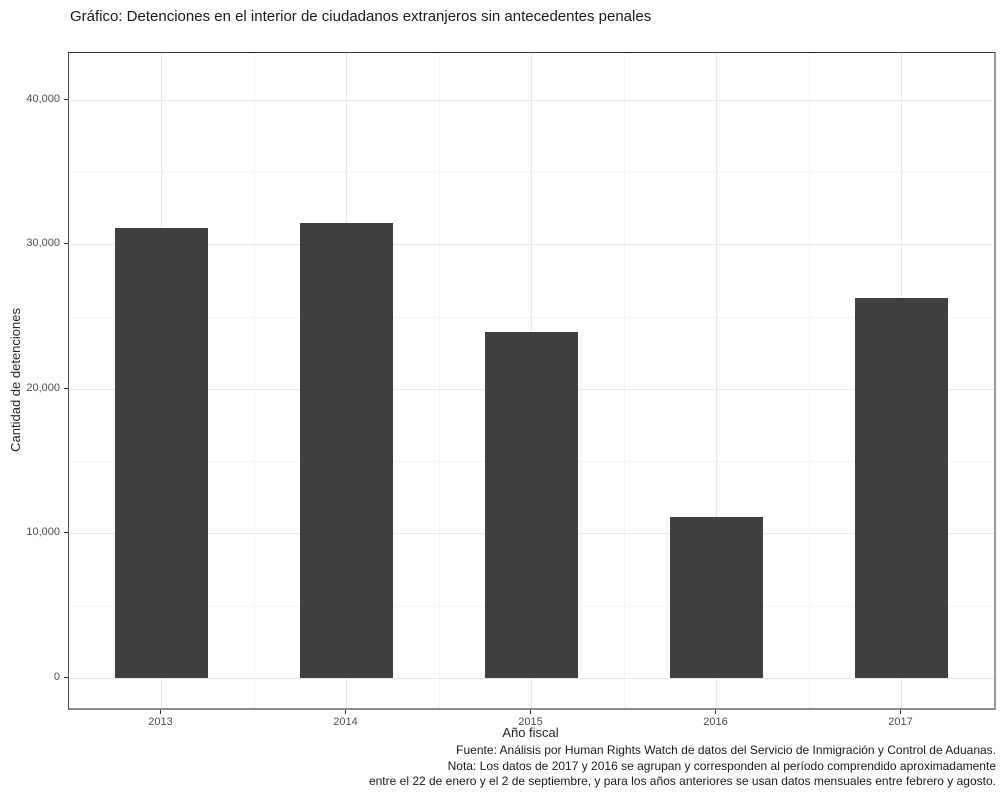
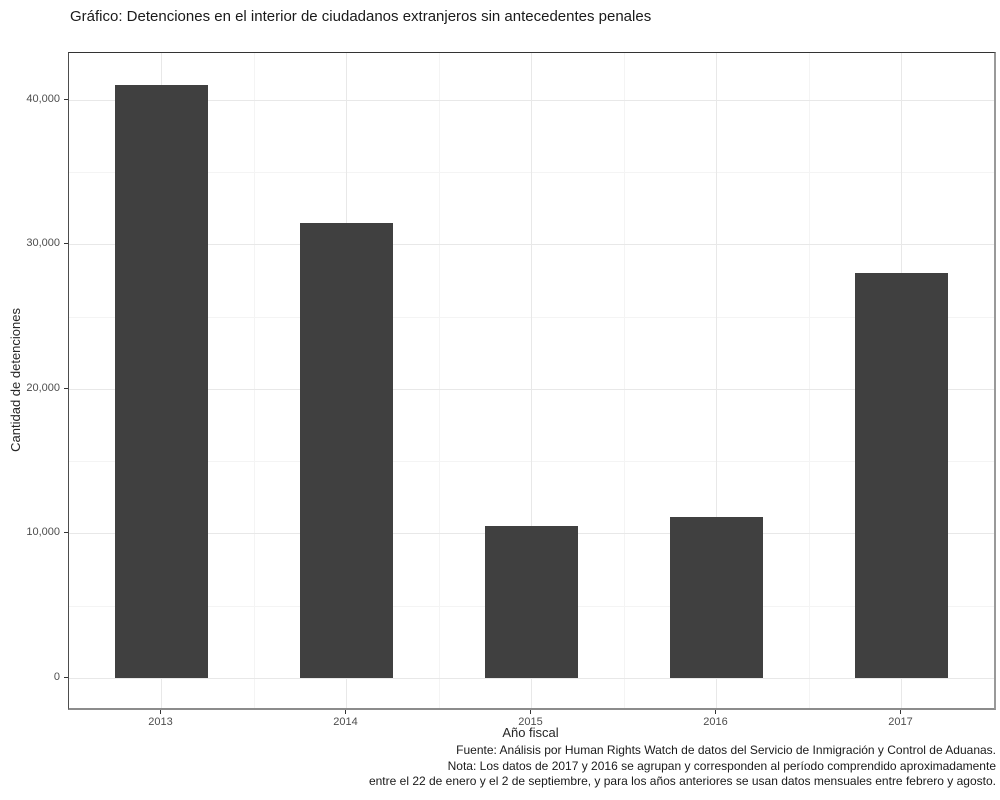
2013: 31100 -> 41000
2015: 23900 -> 10500
2017: 26300 -> 28000
